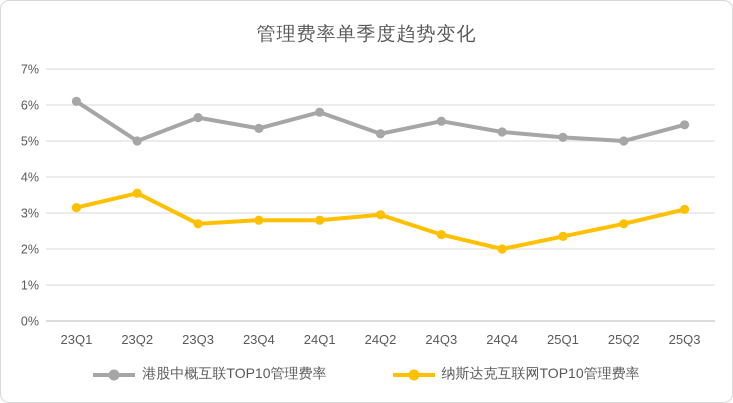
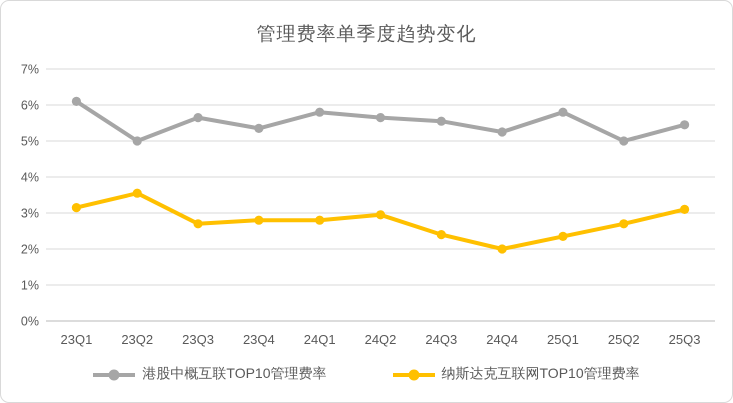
港股中概互联TOP10管理费率/24Q2: 5.2% -> 5.7%
港股中概互联TOP10管理费率/25Q1: 5.1% -> 5.8%
